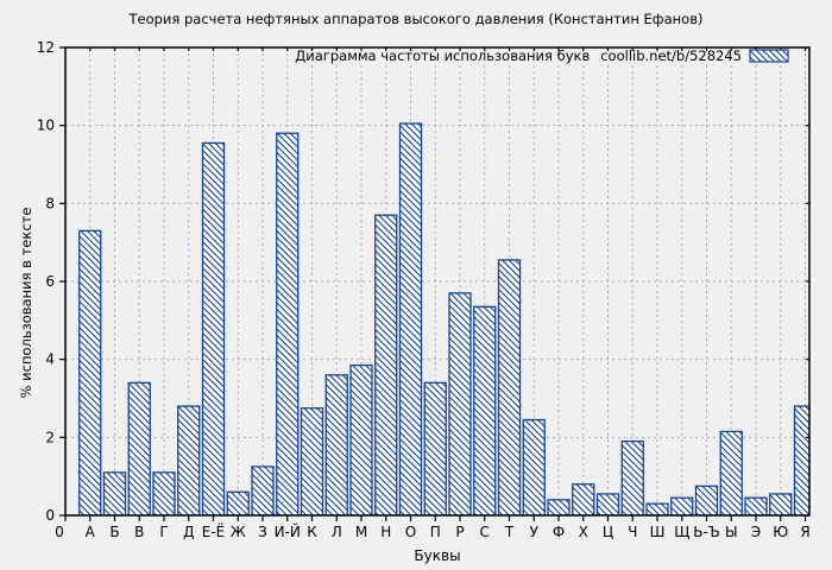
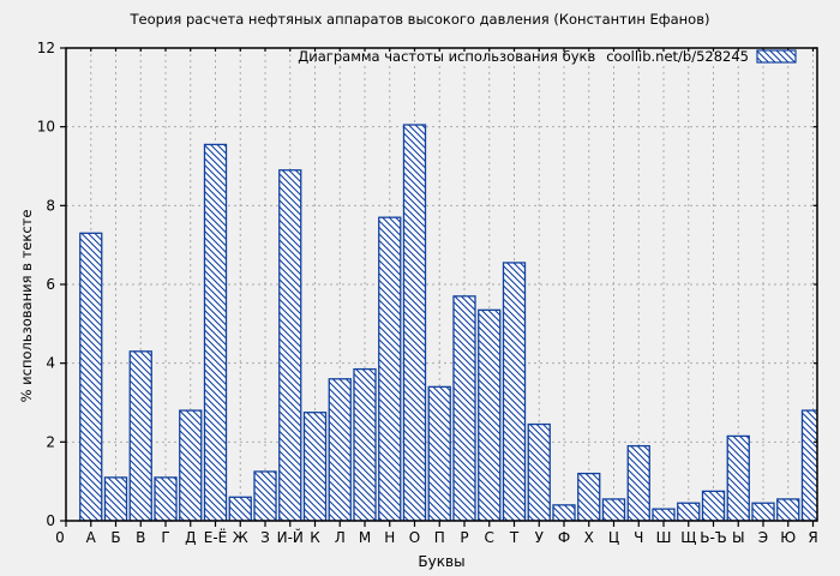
В: 3.4 -> 4.3
И-Й: 9.8 -> 8.9
Х: 0.8 -> 1.2
